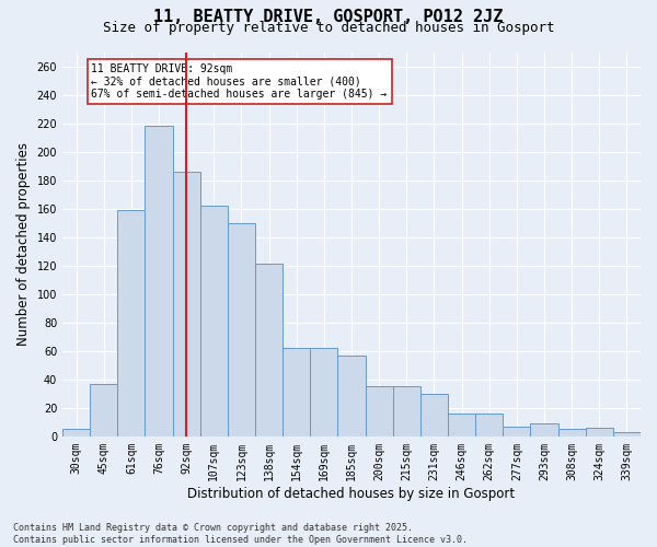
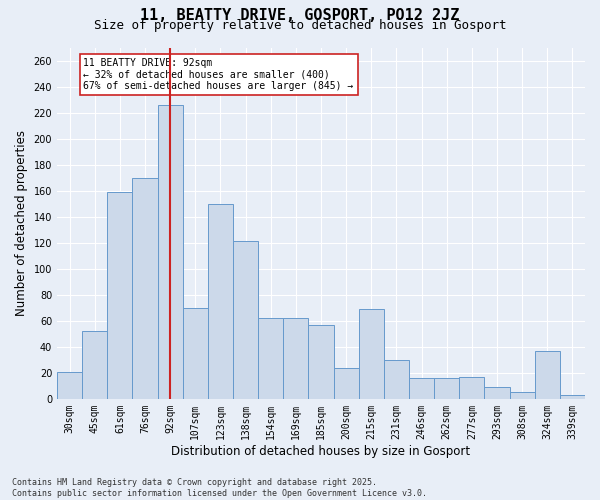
30sqm: 5 -> 21
45sqm: 37 -> 52
76sqm: 218 -> 170
92sqm: 186 -> 226
107sqm: 162 -> 70
200sqm: 35 -> 24
215sqm: 35 -> 69
277sqm: 7 -> 17
324sqm: 6 -> 37
